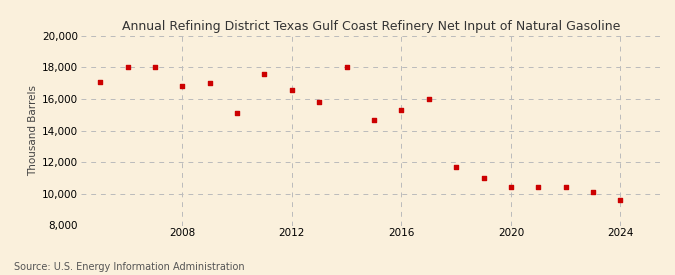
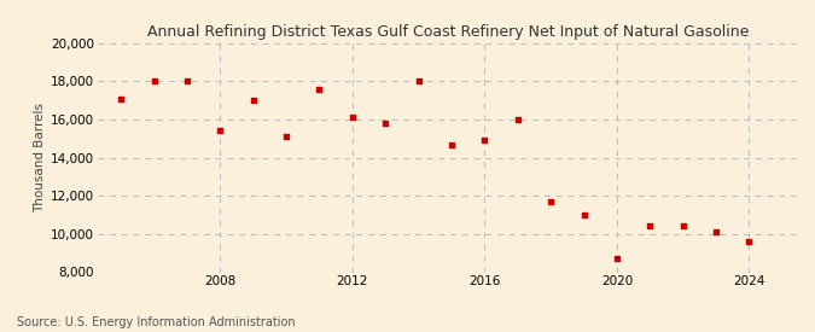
2008: 16,800 -> 15,400
2012: 16,600 -> 16,100
2016: 15,300 -> 14,900
2020: 10,400 -> 8,700
